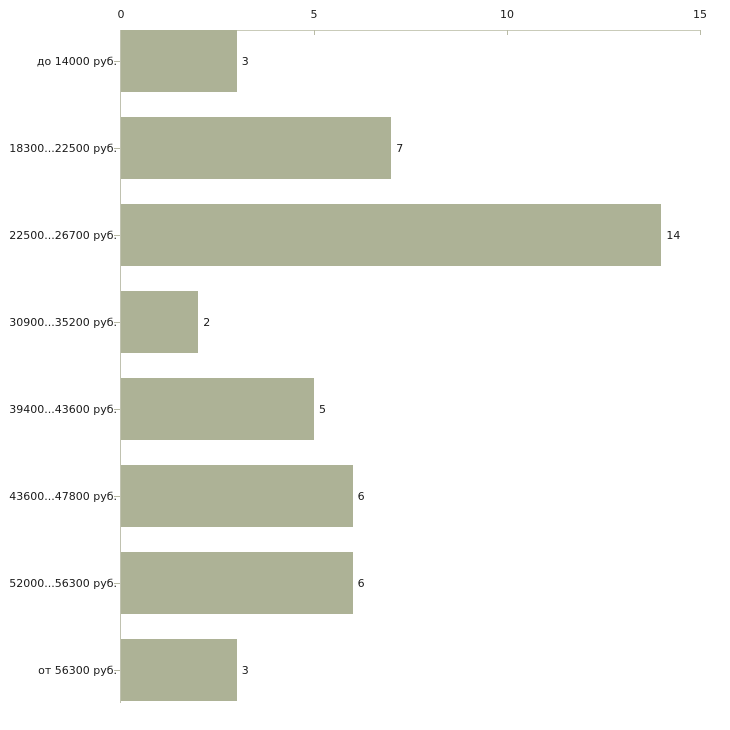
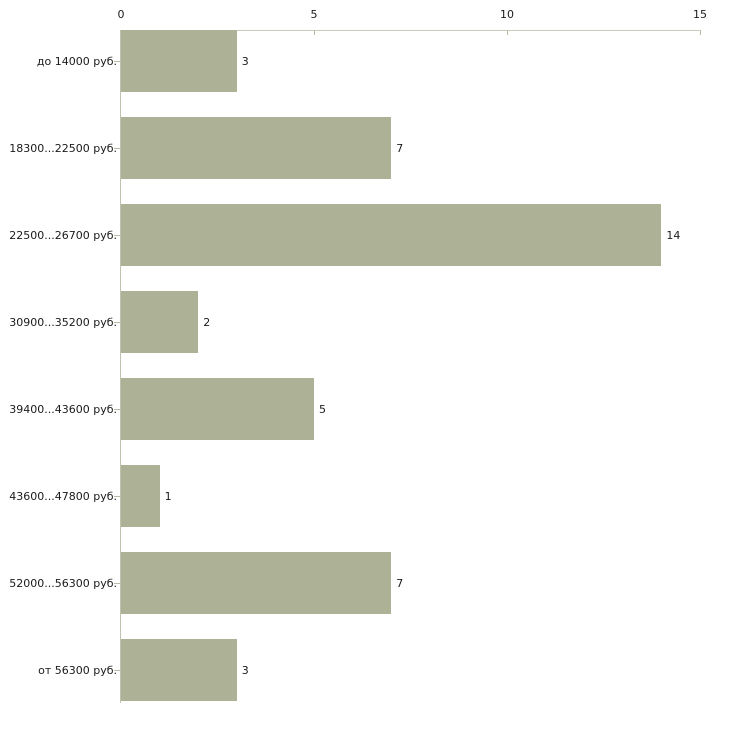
43600...47800 руб.: 6 -> 1
52000...56300 руб.: 6 -> 7
